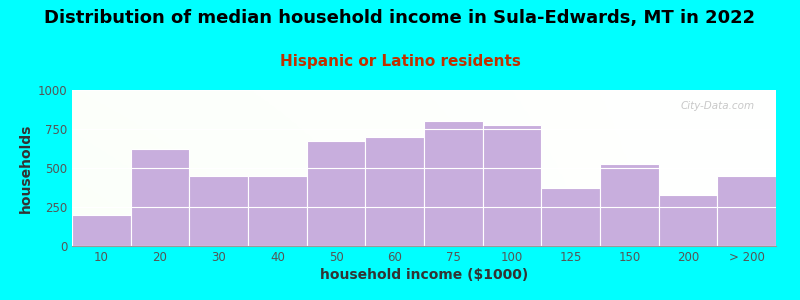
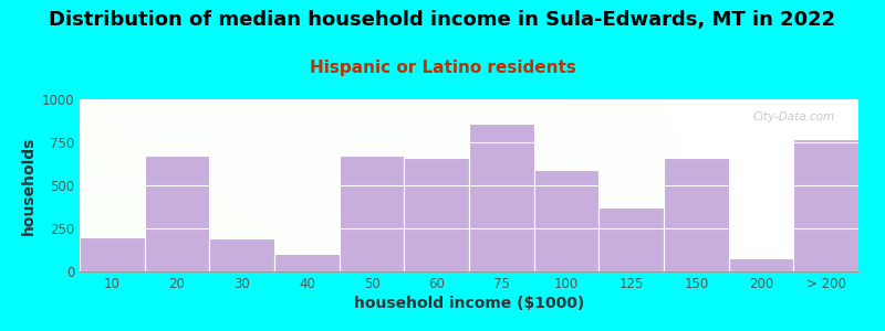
20: 620 -> 670
30: 450 -> 190
40: 450 -> 100
60: 700 -> 660
75: 800 -> 860
100: 780 -> 590
150: 520 -> 660
200: 320 -> 80
> 200: 450 -> 770
